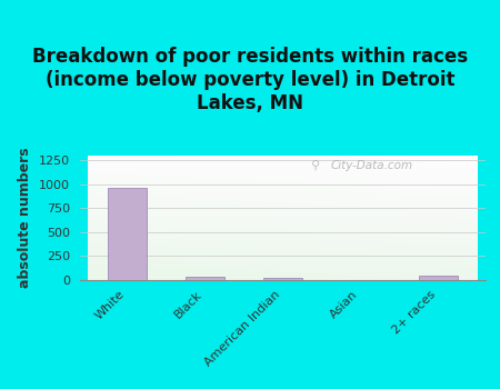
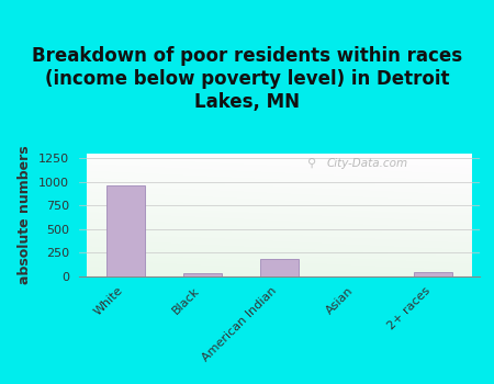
American Indian: 20 -> 180
